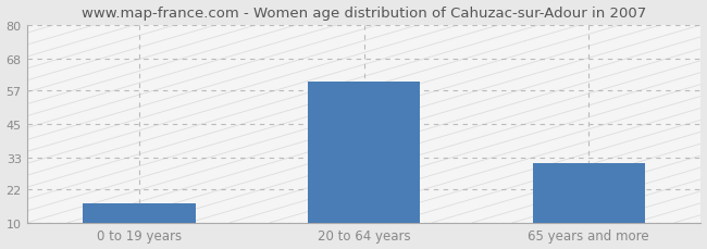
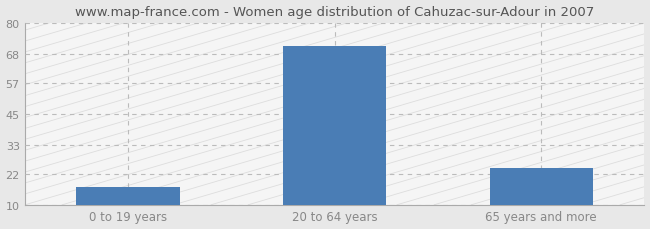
20 to 64 years: 60 -> 71
65 years and more: 31 -> 24
